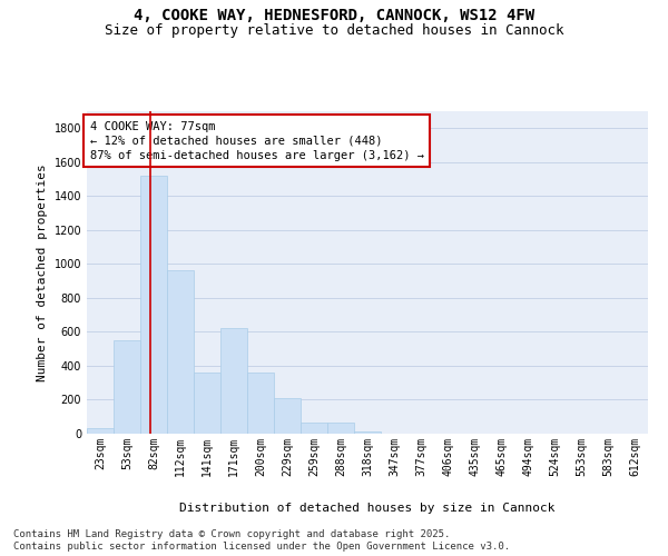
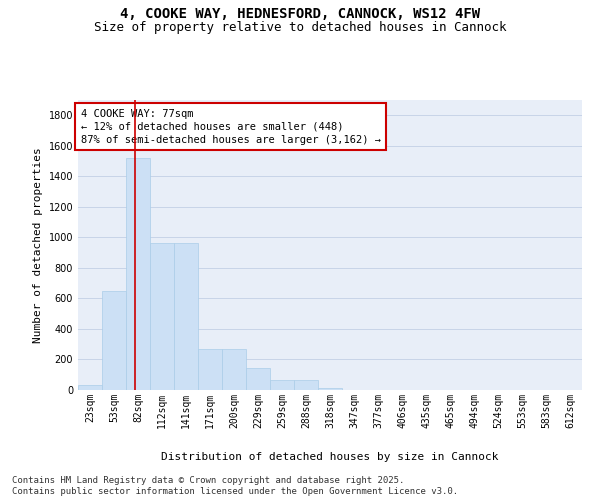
53sqm: 550 -> 650
141sqm: 360 -> 960
171sqm: 620 -> 270
200sqm: 360 -> 270
229sqm: 210 -> 140
